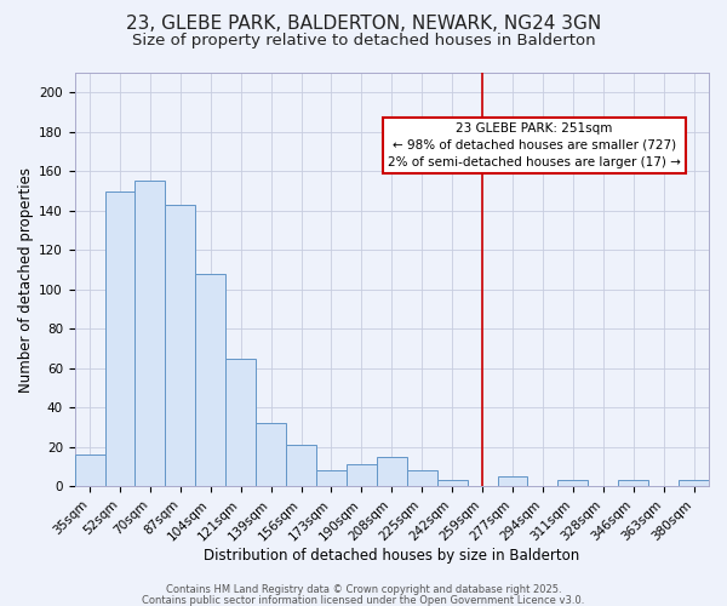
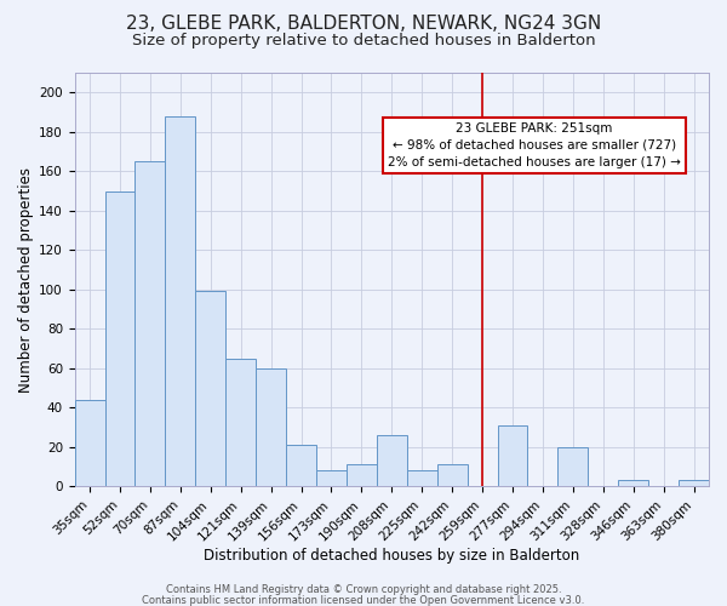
35sqm: 16 -> 44
70sqm: 155 -> 165
87sqm: 143 -> 188
104sqm: 108 -> 99
139sqm: 32 -> 60
208sqm: 15 -> 26
242sqm: 3 -> 11
277sqm: 5 -> 31
311sqm: 3 -> 20
